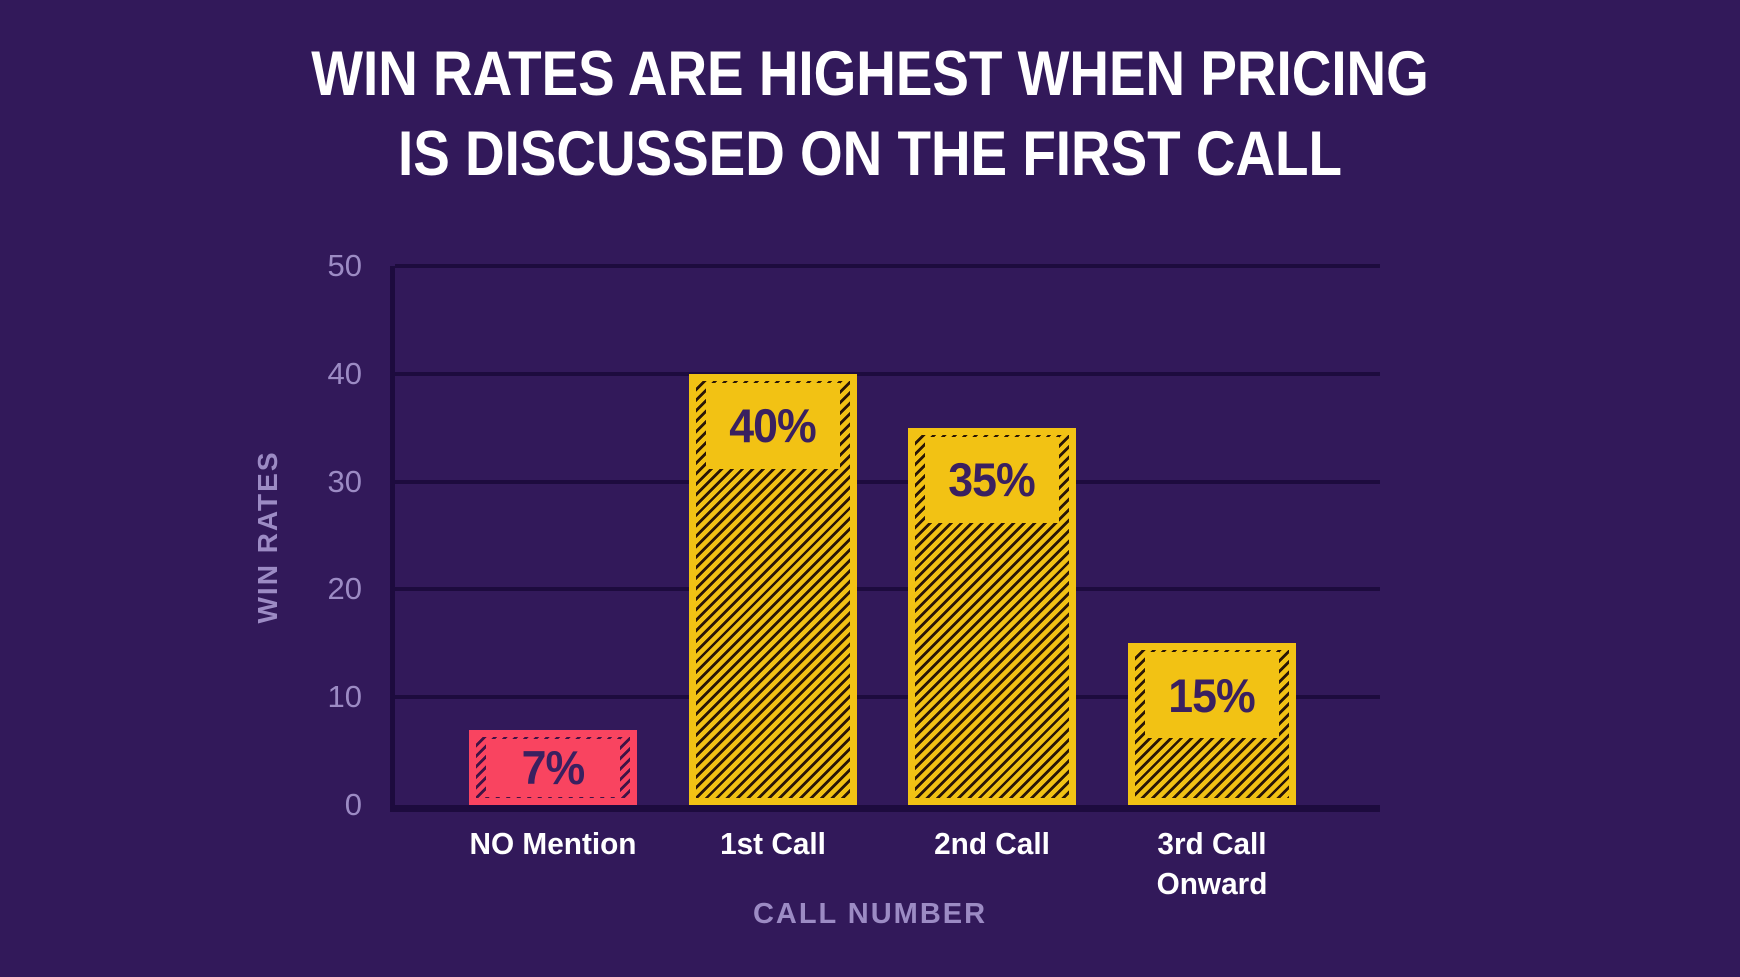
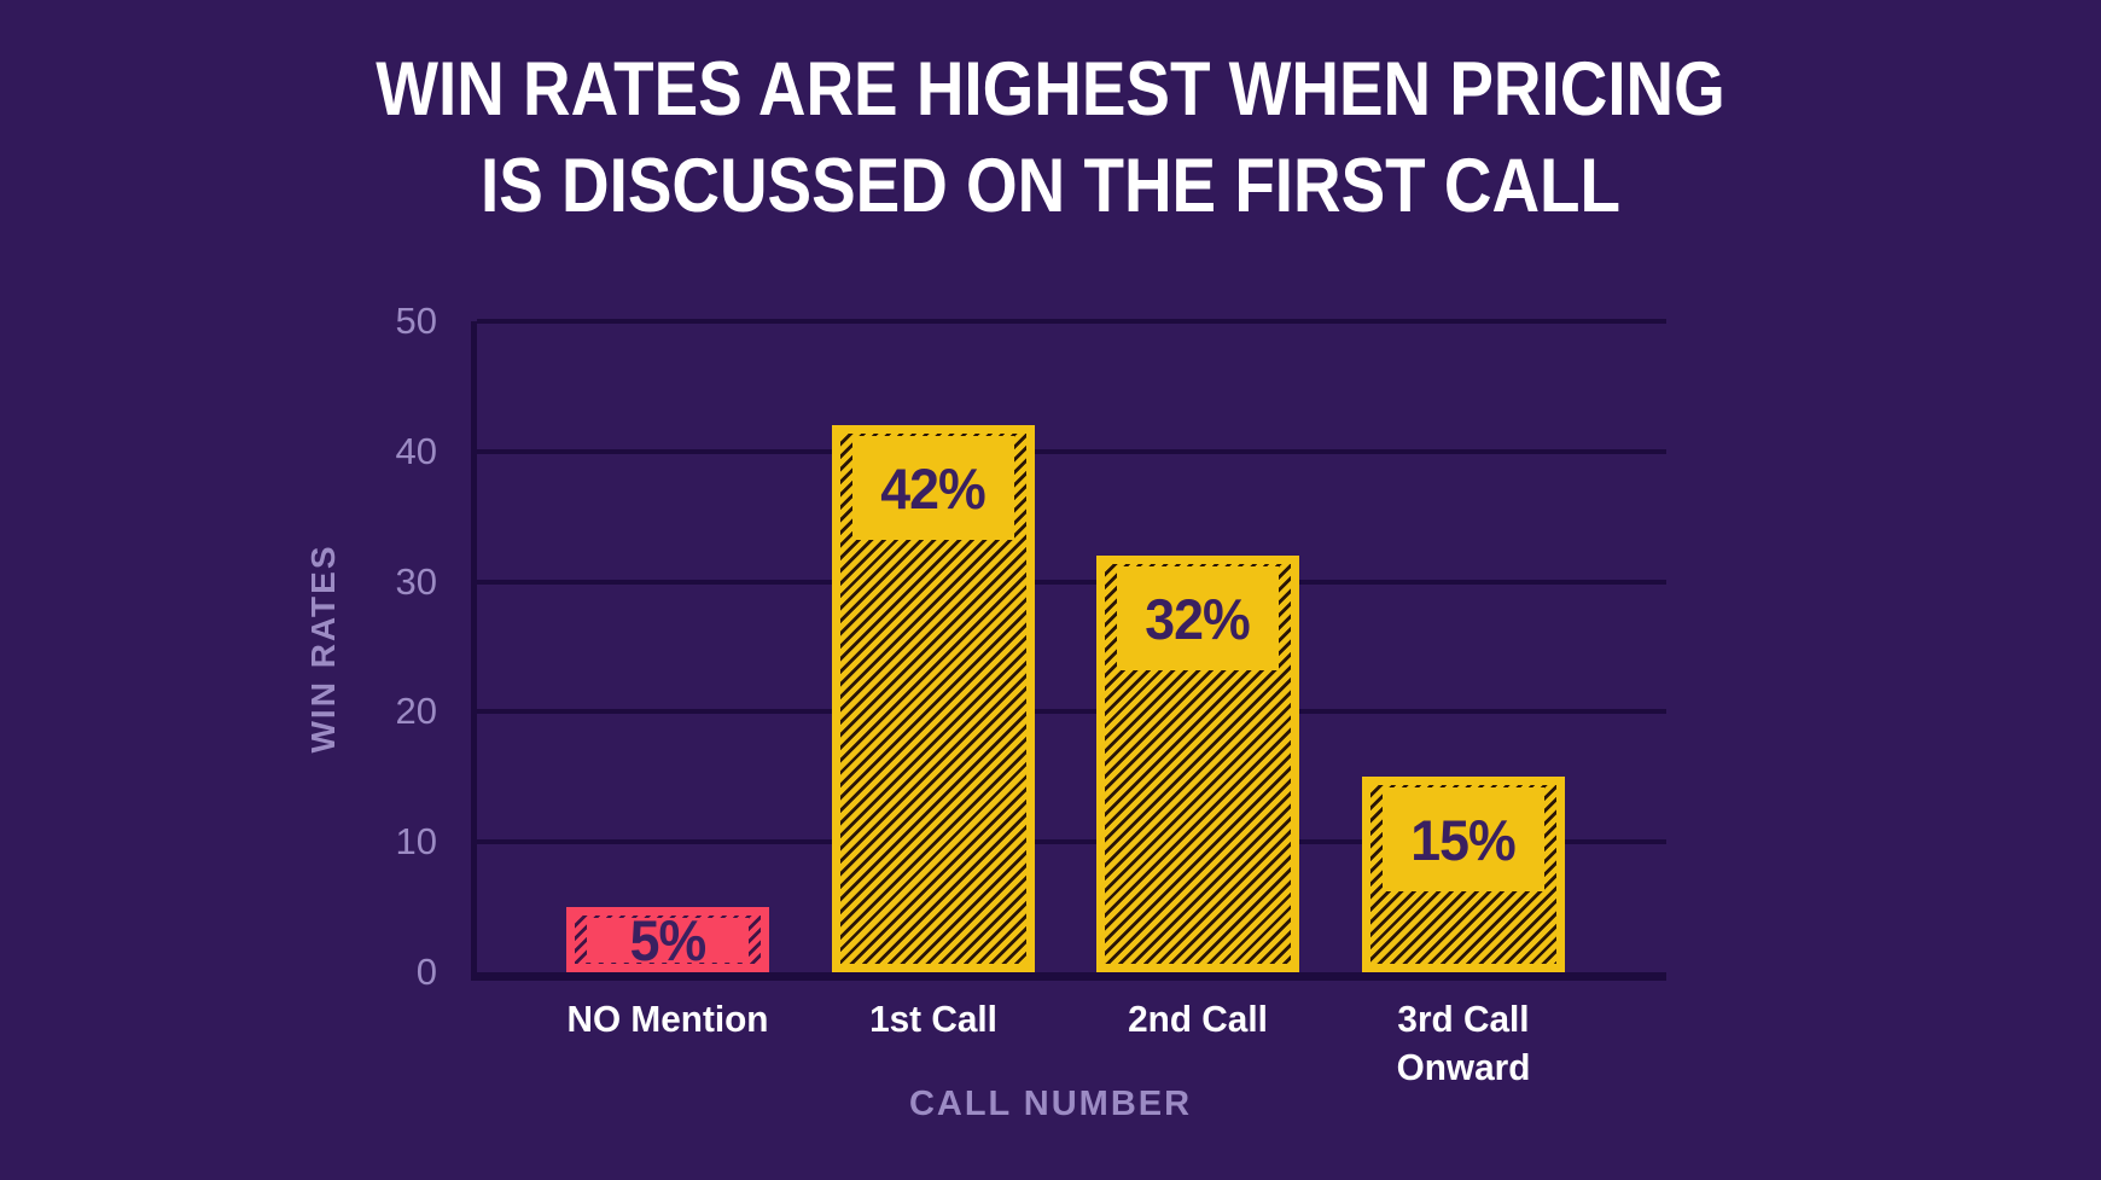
NO Mention: 7% -> 5%
1st Call: 40% -> 42%
2nd Call: 35% -> 32%
